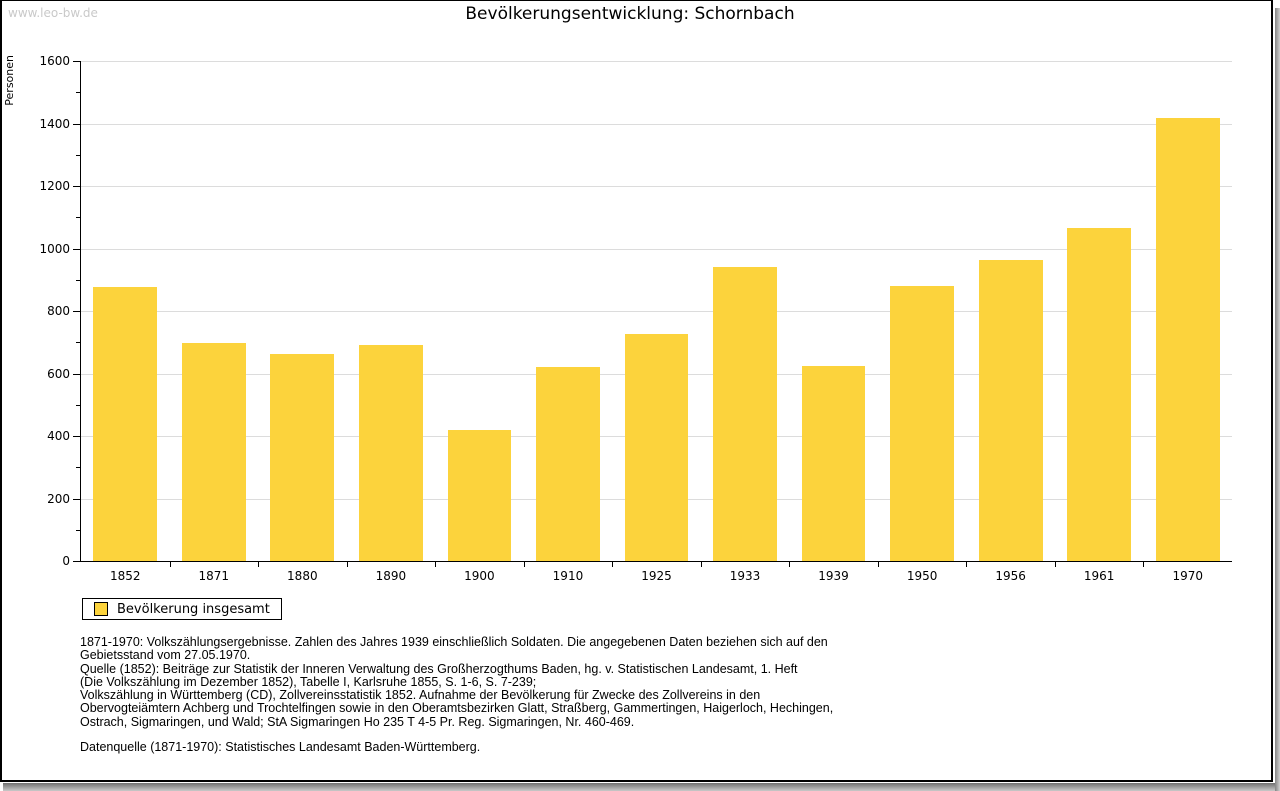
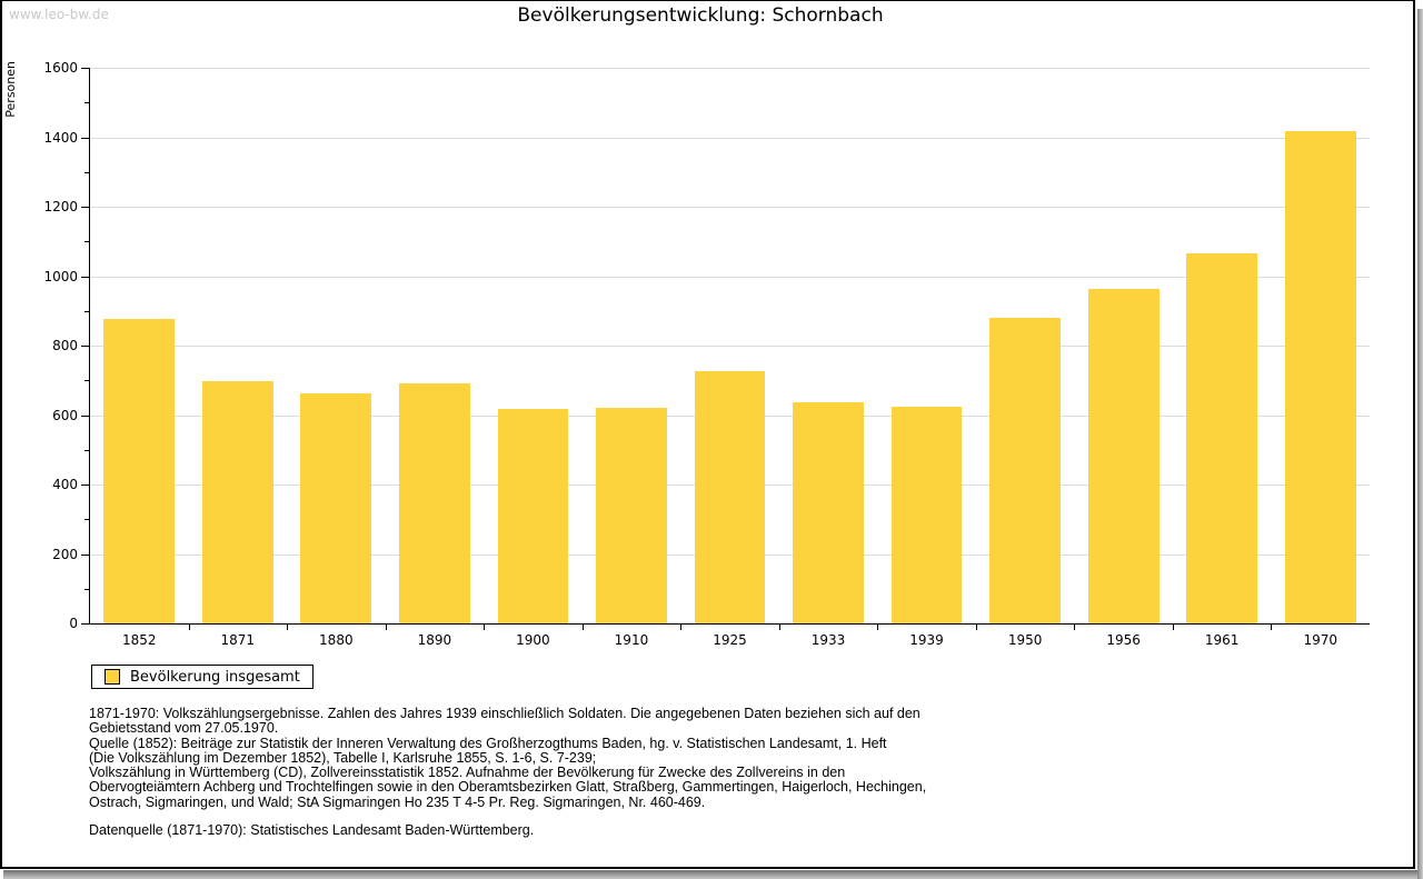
1900: 420 -> 620
1933: 940 -> 640
